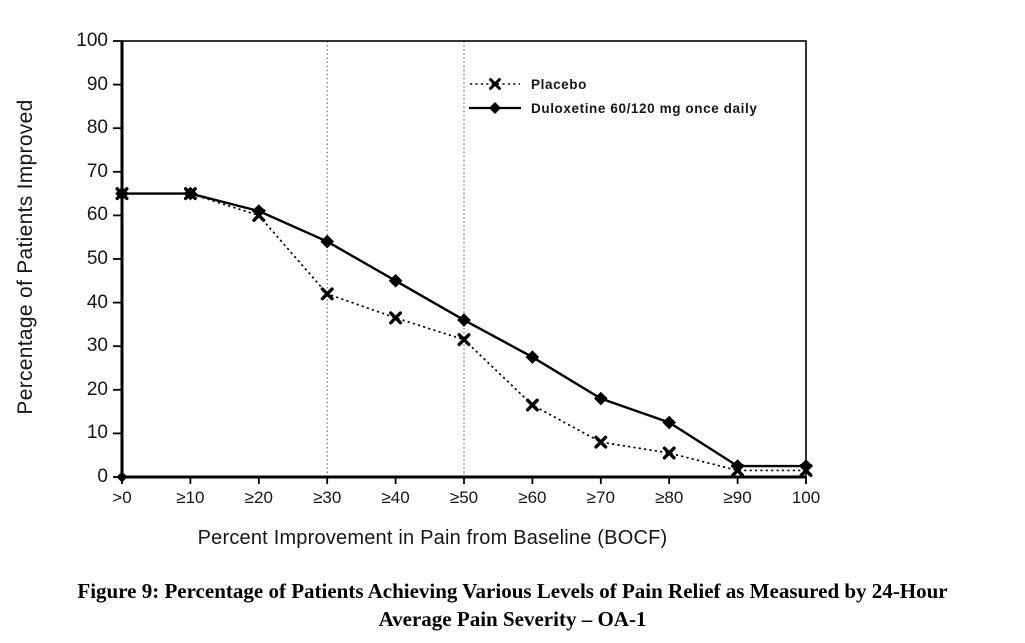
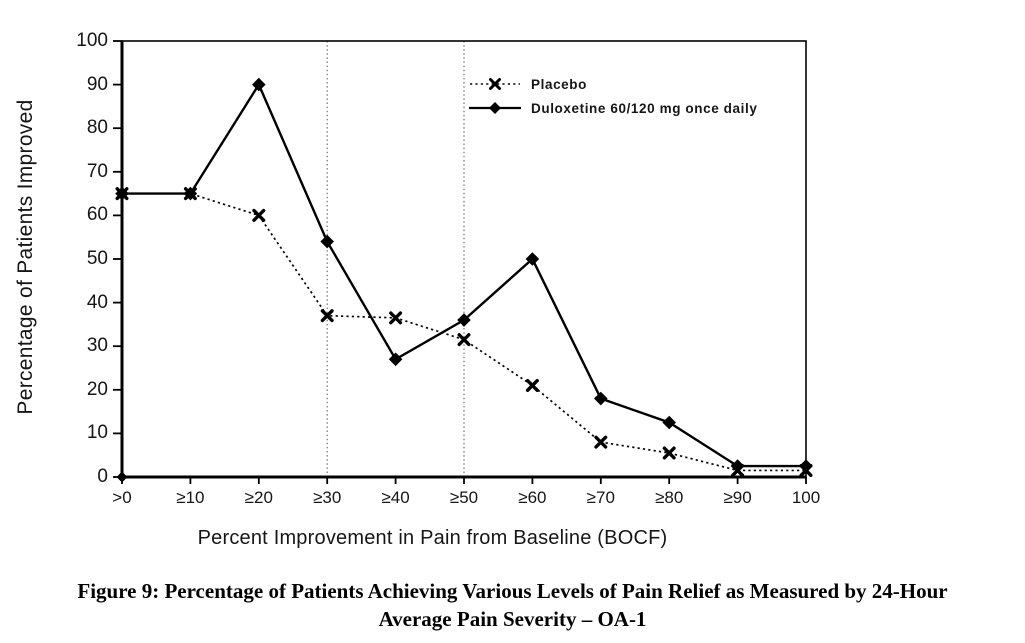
Duloxetine 60/120 mg once daily/≥20: 61 -> 90
Placebo/≥30: 42 -> 37
Duloxetine 60/120 mg once daily/≥40: 45 -> 27
Placebo/≥60: 16 -> 21
Duloxetine 60/120 mg once daily/≥60: 28 -> 50
